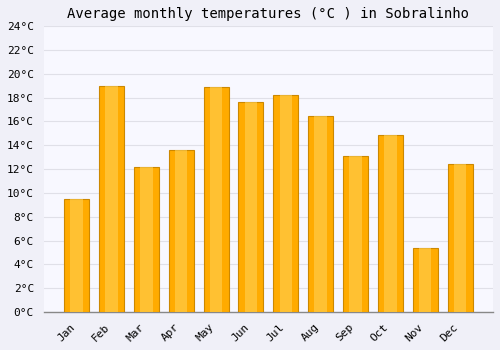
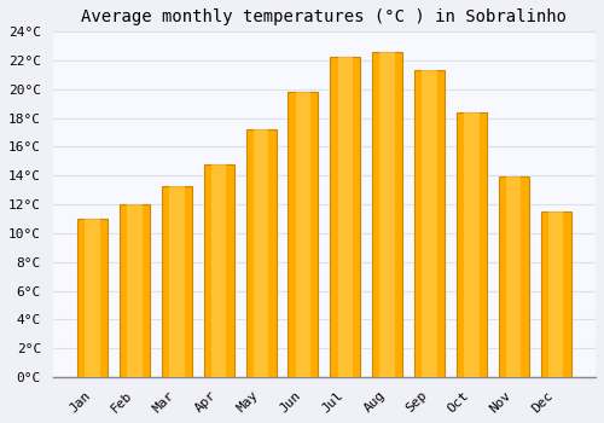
Jan: 9.5°C -> 11.0°C
Feb: 19.0°C -> 12.0°C
Mar: 12.2°C -> 13.3°C
Apr: 13.6°C -> 14.8°C
May: 18.9°C -> 17.2°C
Jun: 17.6°C -> 19.8°C
Jul: 18.2°C -> 22.3°C
Aug: 16.5°C -> 22.6°C
Sep: 13.1°C -> 21.3°C
Oct: 14.9°C -> 18.4°C
Nov: 5.4°C -> 13.9°C
Dec: 12.4°C -> 11.5°C
